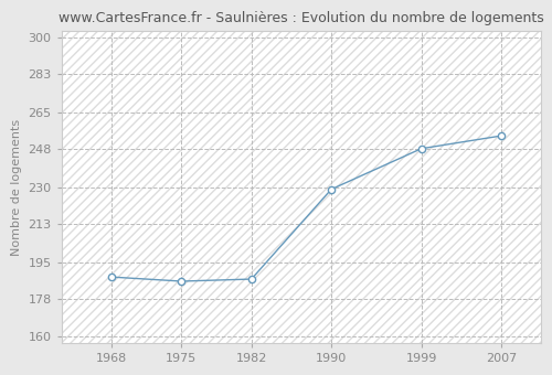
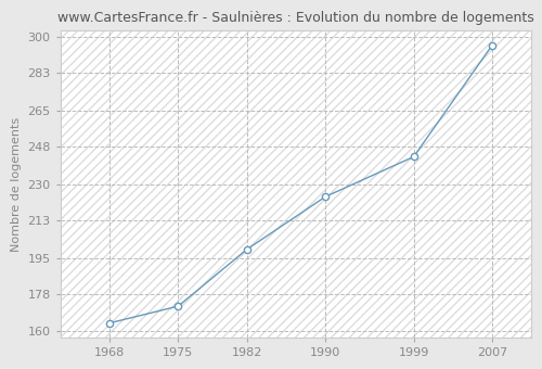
1968: 188 -> 164
1975: 186 -> 172
1982: 187 -> 199
1990: 229 -> 224
1999: 248 -> 243
2007: 254 -> 296
